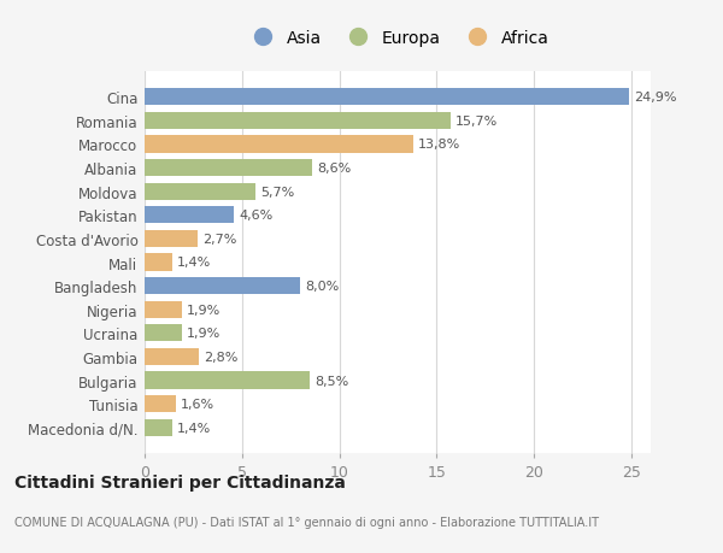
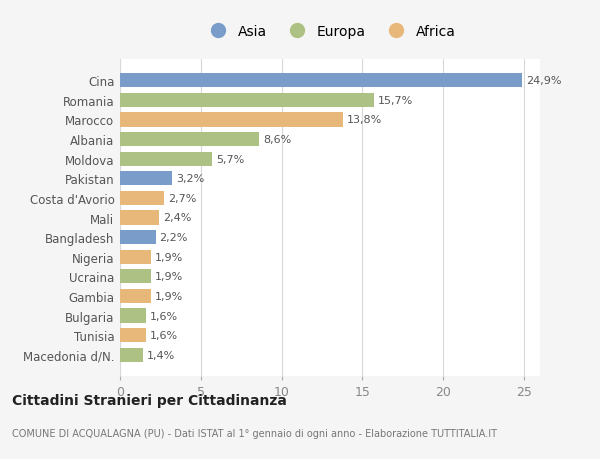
Pakistan: 4,6% -> 3,2%
Mali: 1,4% -> 2,4%
Bangladesh: 8,0% -> 2,2%
Gambia: 2,8% -> 1,9%
Bulgaria: 8,5% -> 1,6%
